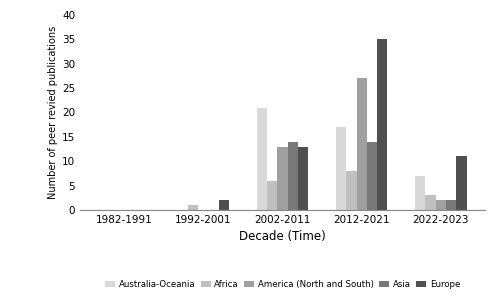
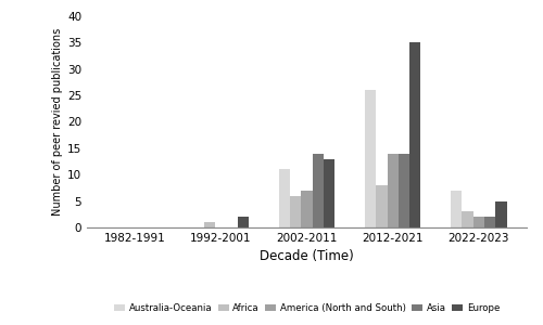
Australia-Oceania/2002-2011: 21 -> 11
America (North and South)/2002-2011: 13 -> 7
Australia-Oceania/2012-2021: 17 -> 26
America (North and South)/2012-2021: 27 -> 14
Europe/2022-2023: 11 -> 5
